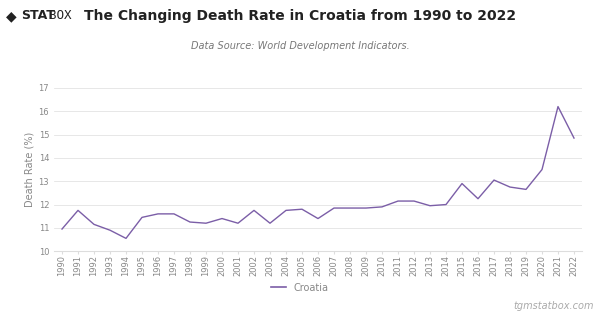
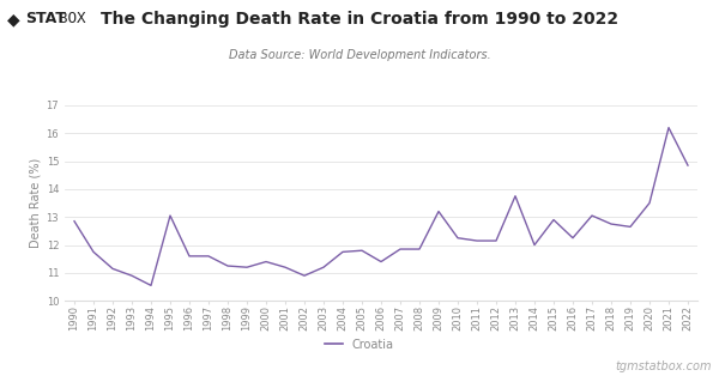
1990: 10.95 -> 12.85
1995: 11.45 -> 13.05
2002: 11.75 -> 10.90
2009: 11.85 -> 13.20
2010: 11.90 -> 12.25
2013: 11.95 -> 13.75
